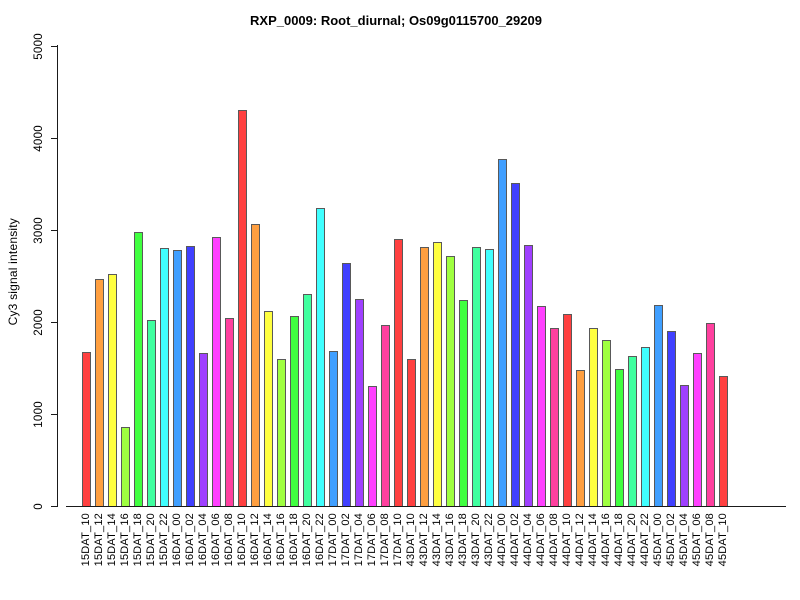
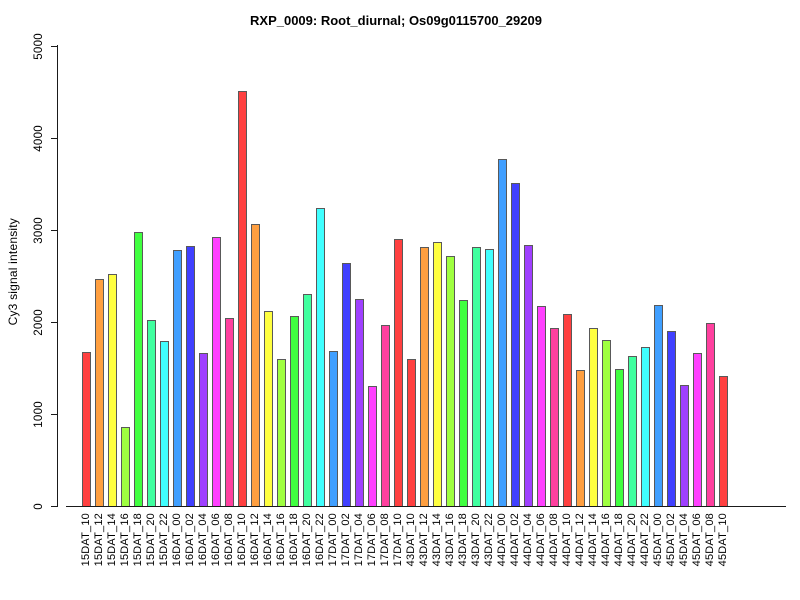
15DAT_22: 2800 -> 1800
16DAT_10: 4300 -> 4500
